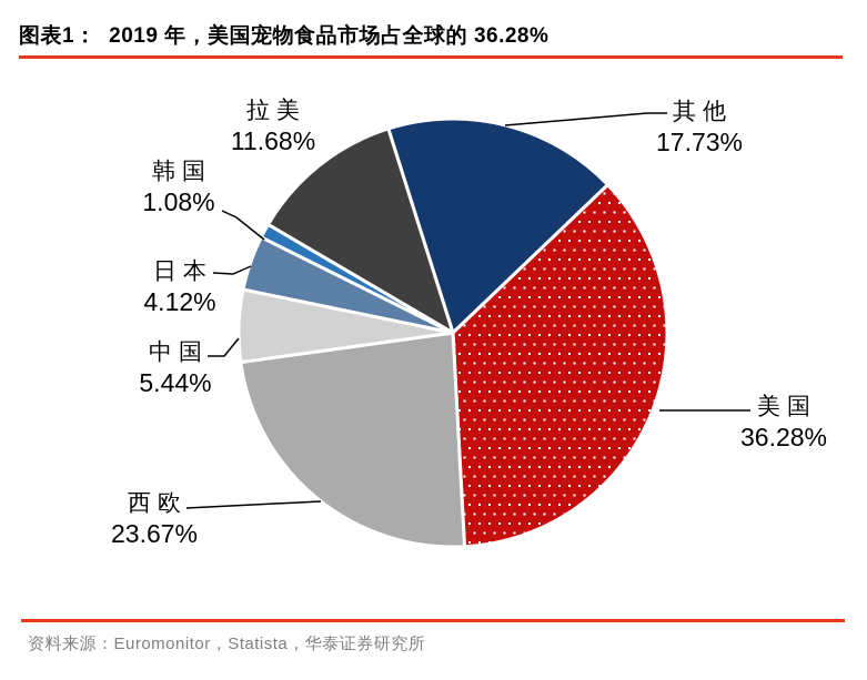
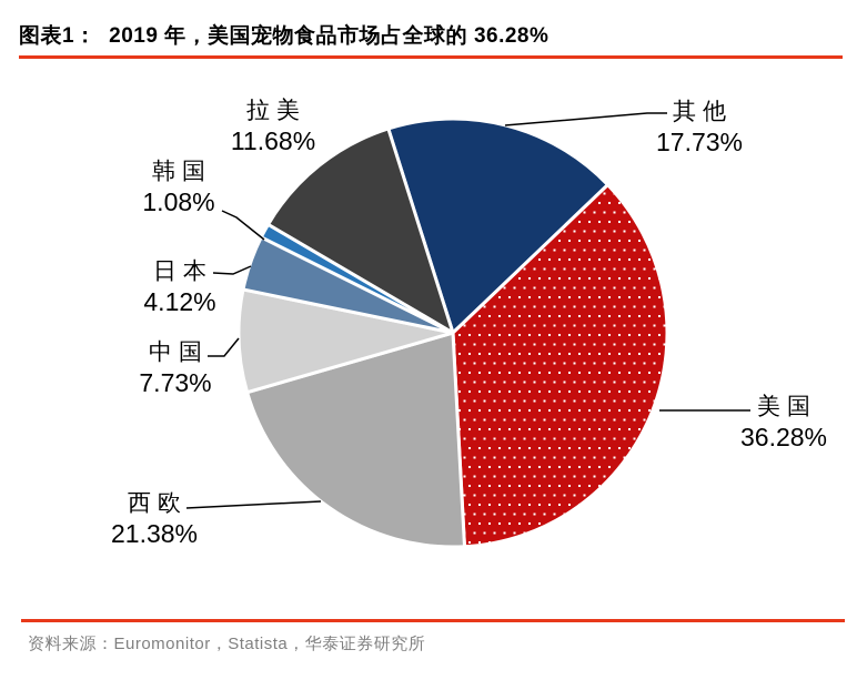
西欧: 23.67% -> 21.38%
中国: 5.44% -> 7.73%
